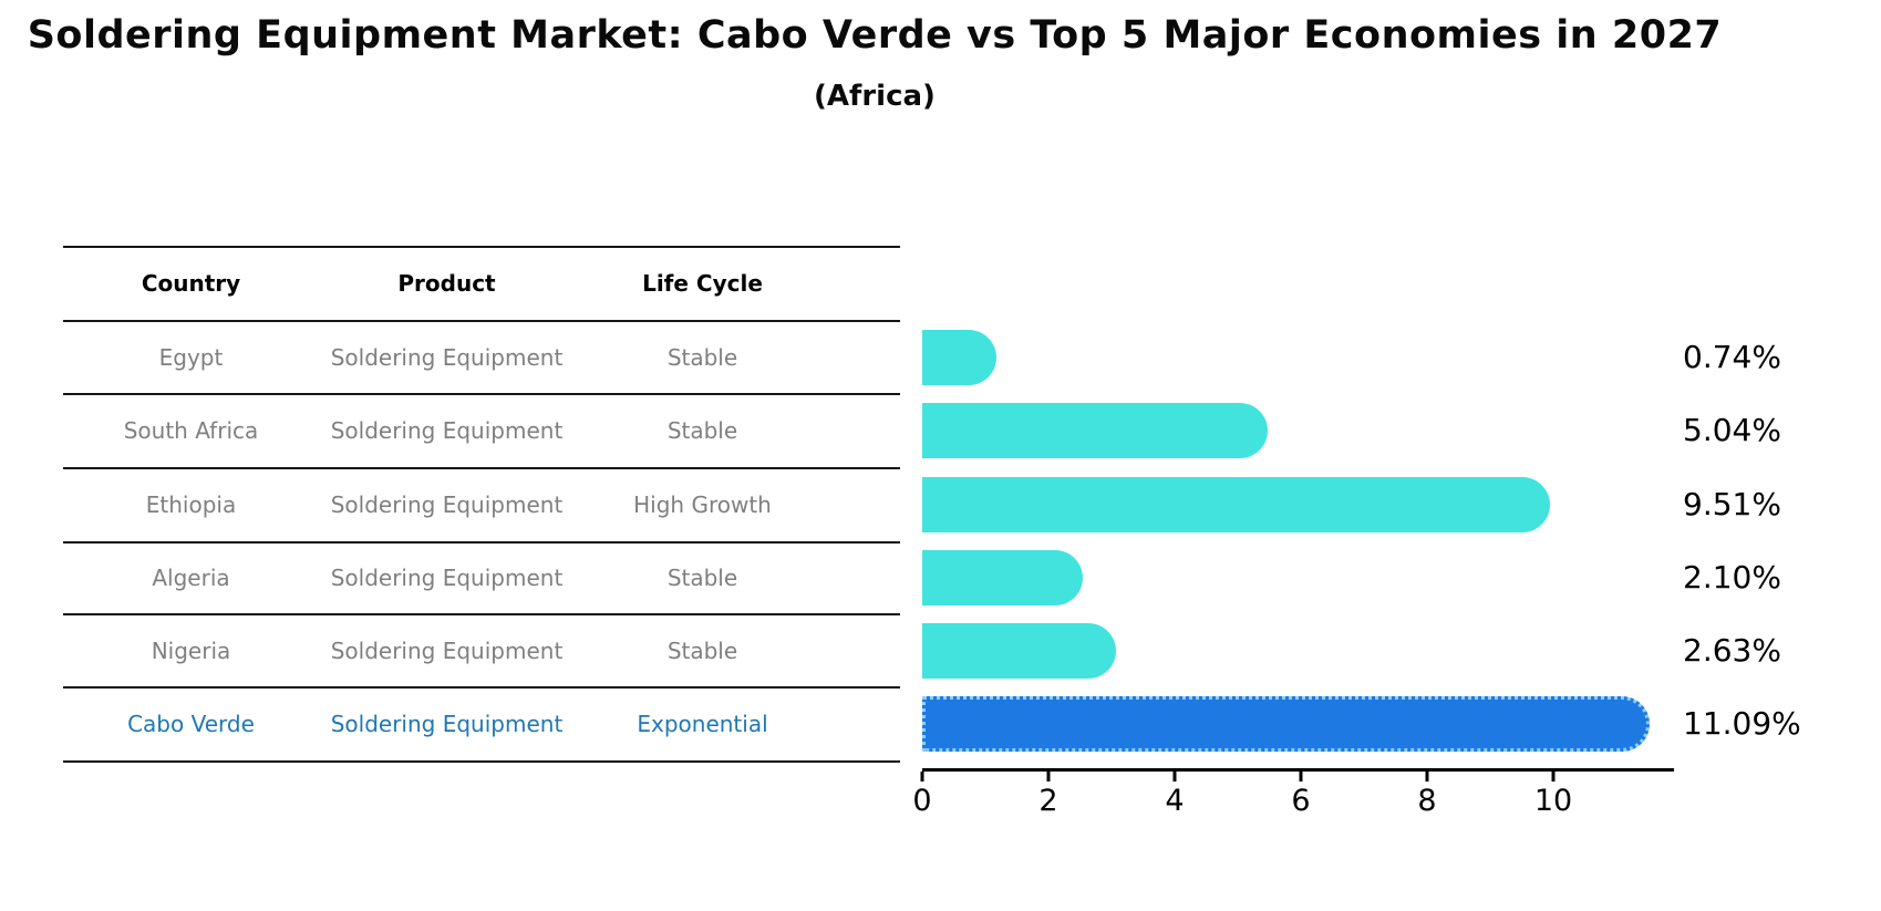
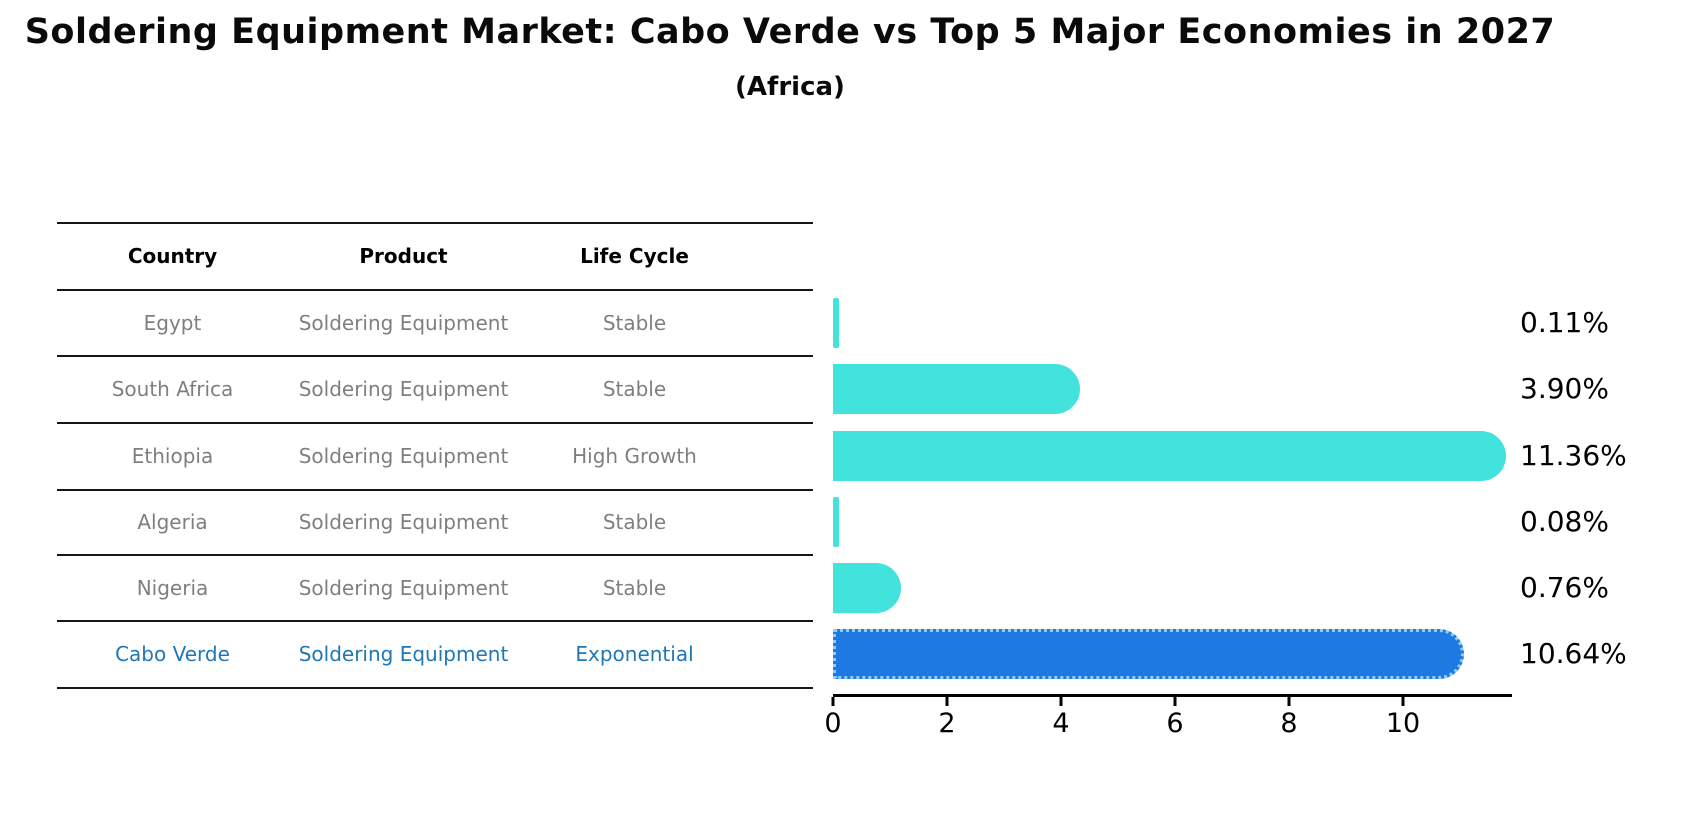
Egypt: 0.74% -> 0.11%
South Africa: 5.04% -> 3.90%
Ethiopia: 9.51% -> 11.36%
Algeria: 2.10% -> 0.08%
Nigeria: 2.63% -> 0.76%
Cabo Verde: 11.09% -> 10.64%
